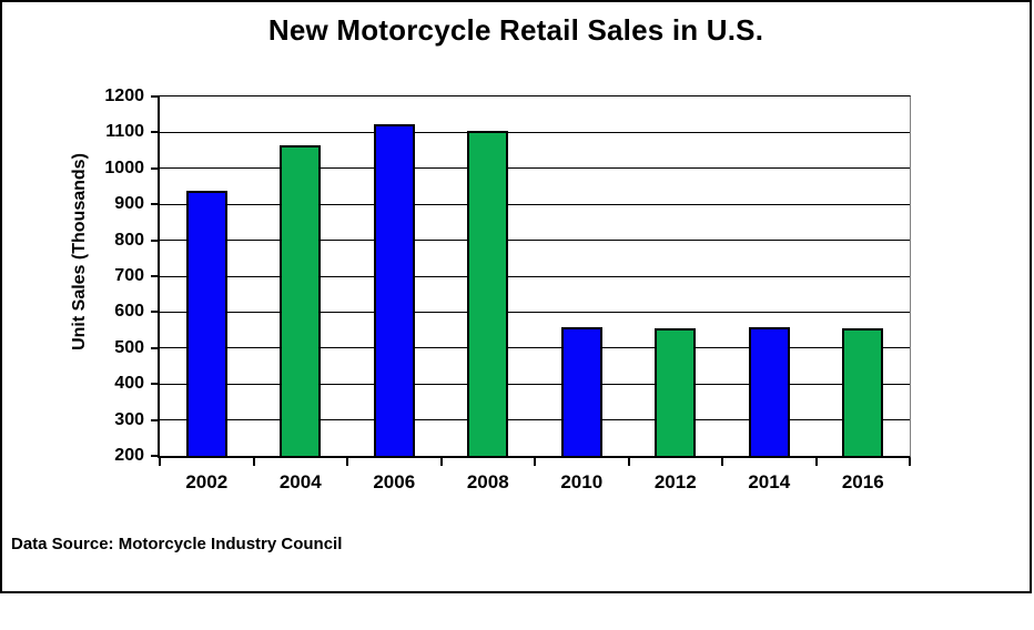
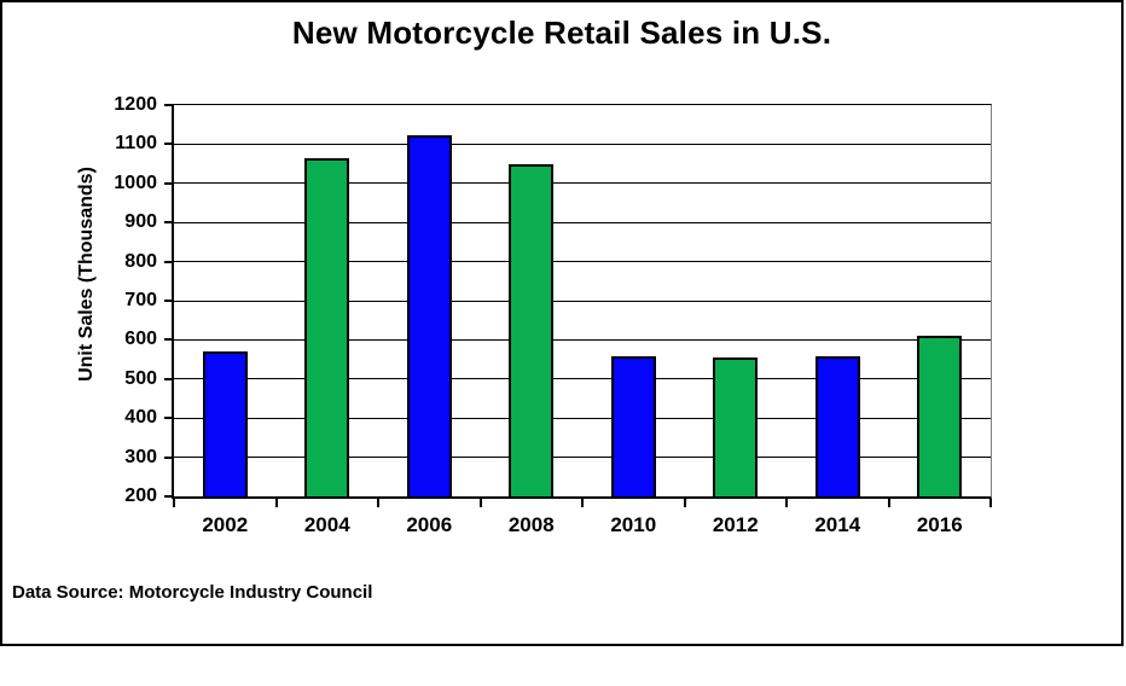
2002: 940 -> 570
2008: 1100 -> 1050
2016: 560 -> 610
